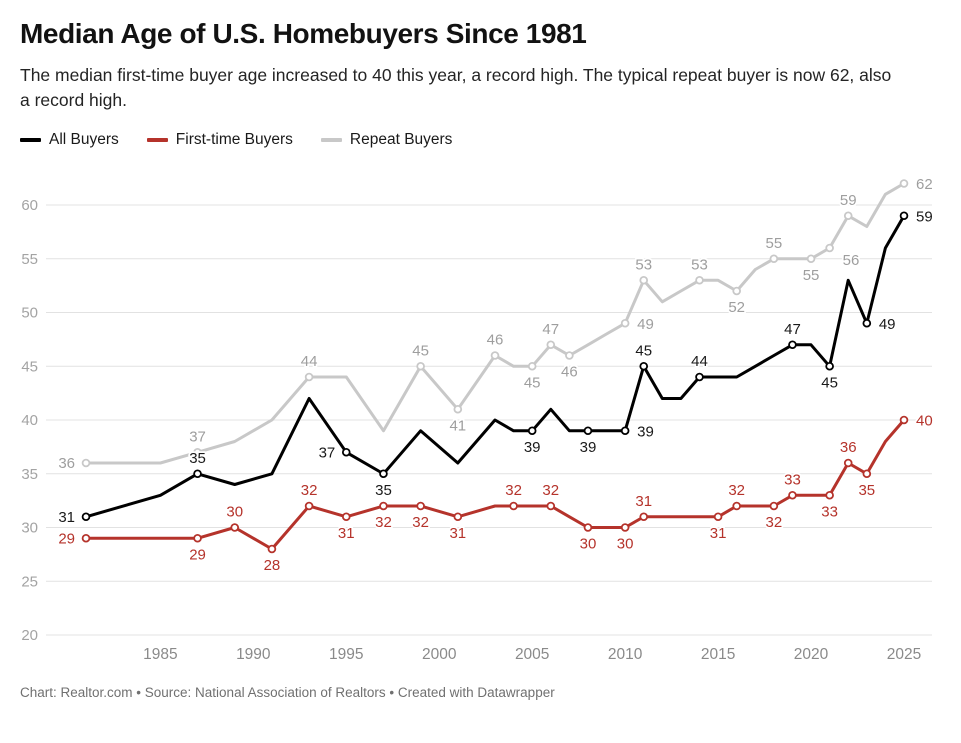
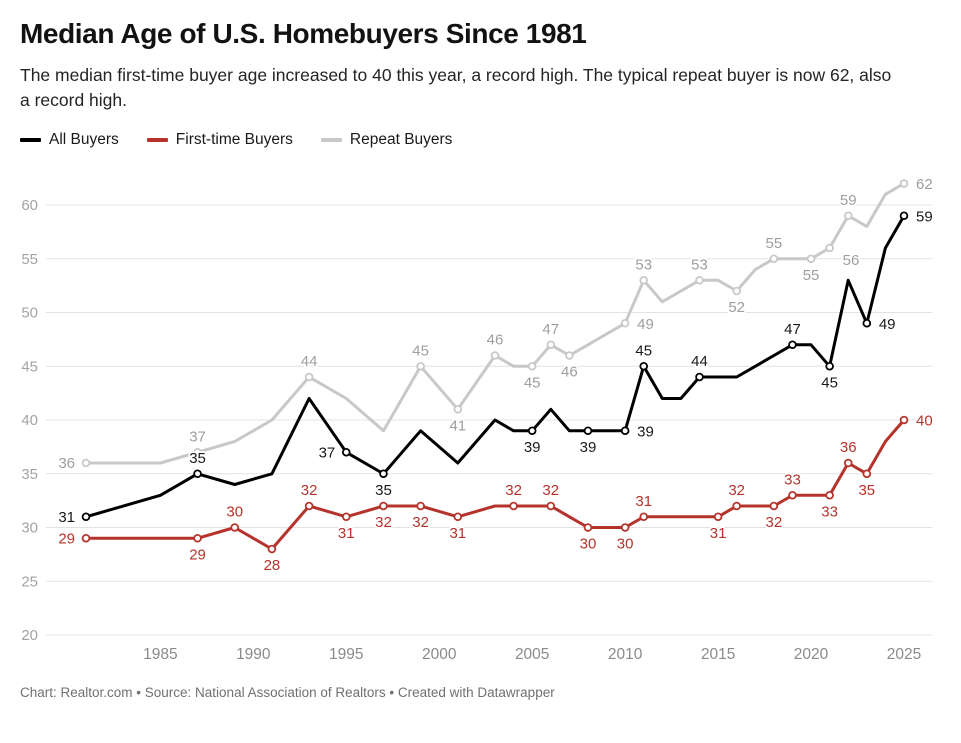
Repeat Buyers/1995: 44 -> 42
